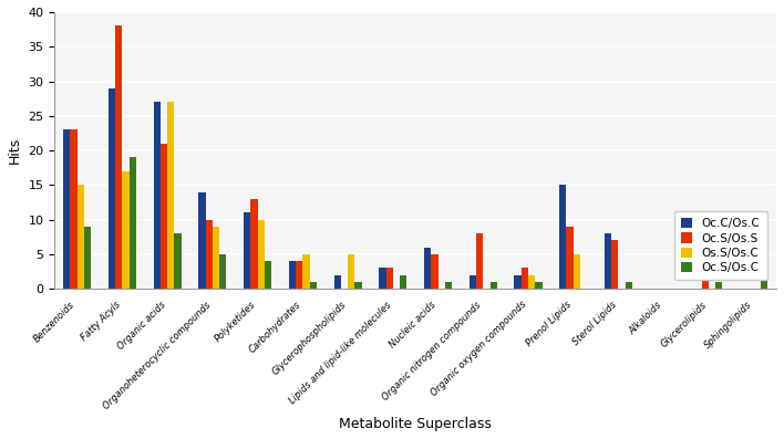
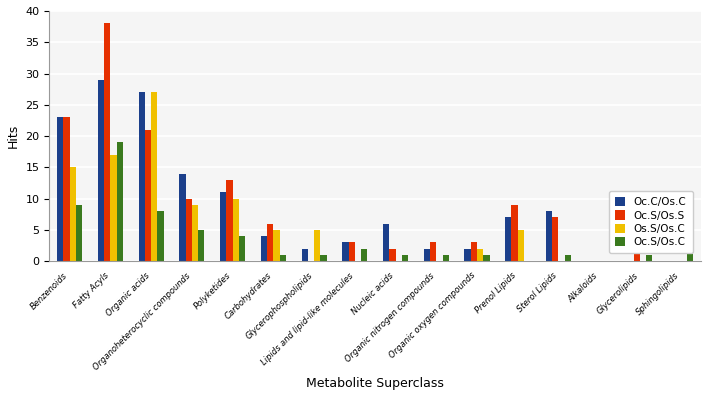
Oc.S/Os.S/Carbohydrates: 4 -> 6
Oc.S/Os.S/Nucleic acids: 5 -> 2
Oc.S/Os.S/Organic nitrogen compounds: 8 -> 3
Oc.C/Os.C/Prenol Lipids: 15 -> 7
